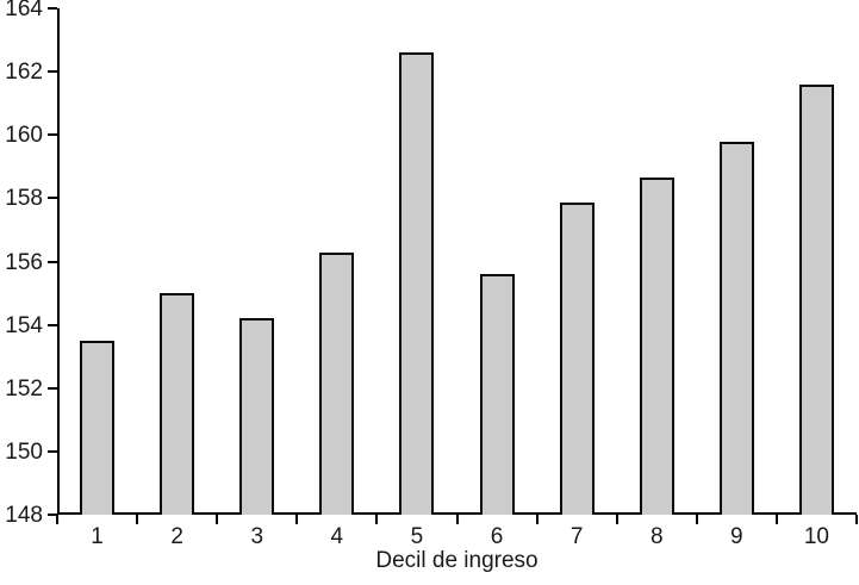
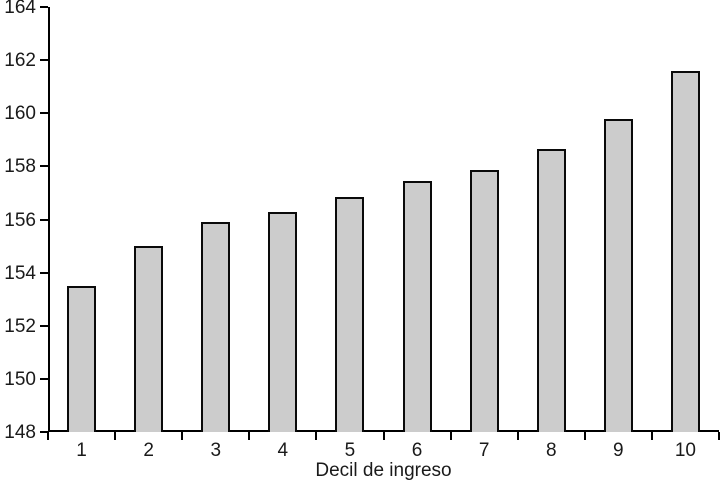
3: 154.2 -> 155.9
5: 162.6 -> 156.8
6: 155.6 -> 157.4
